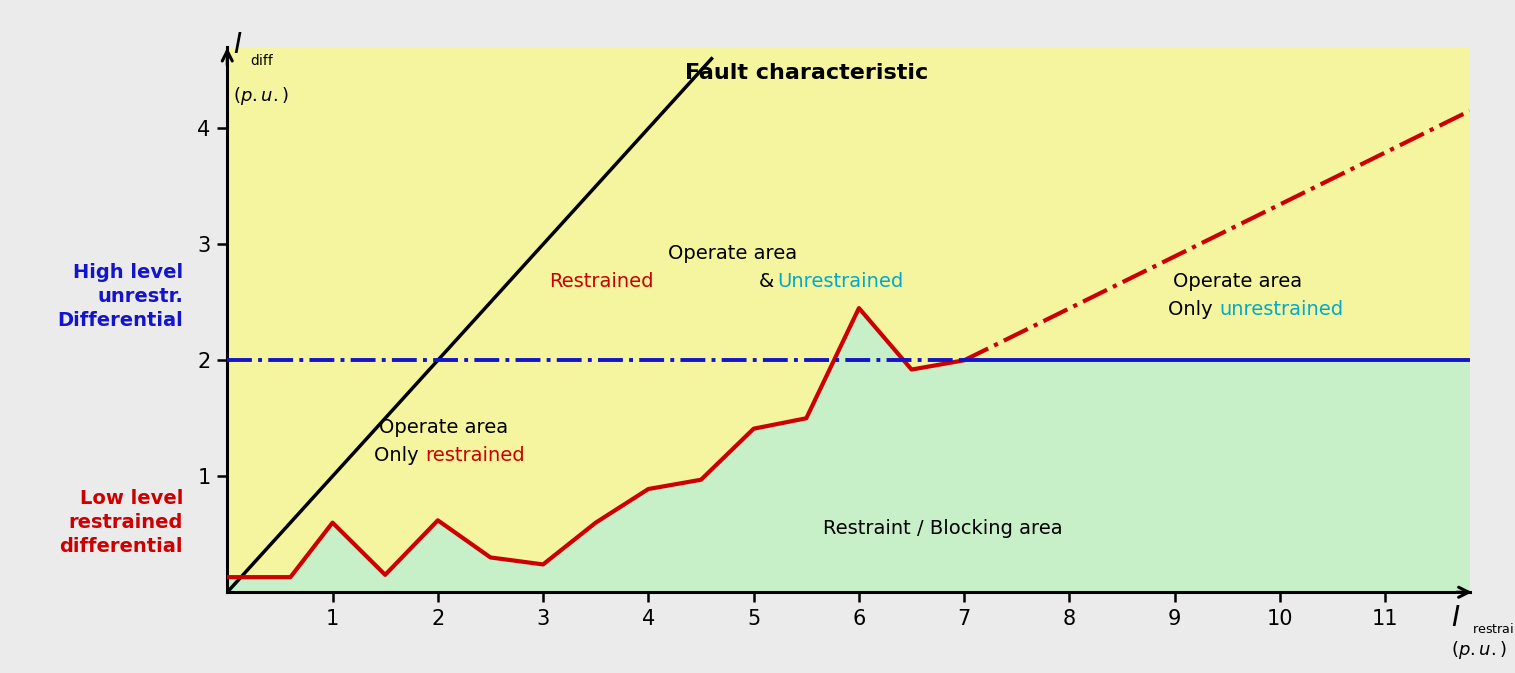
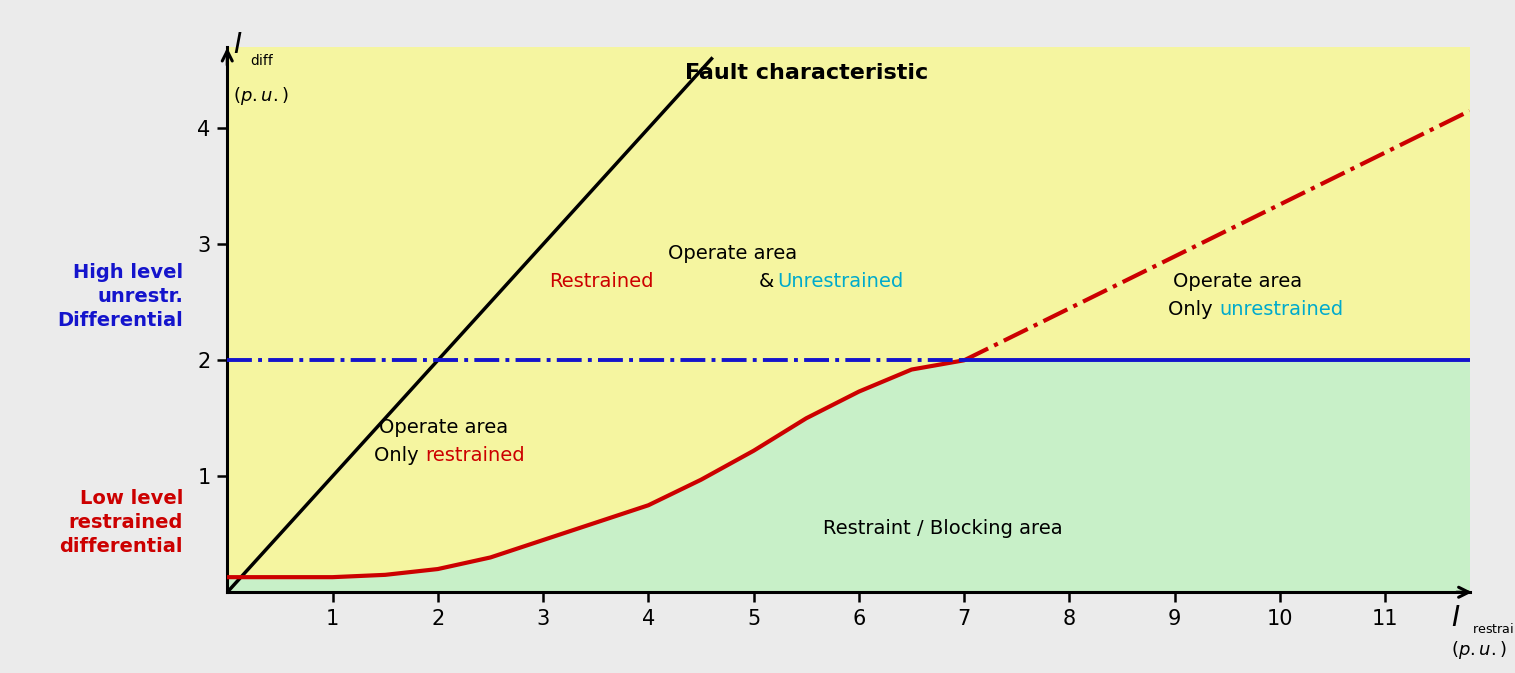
1: 0.60 -> 0.13
2: 0.62 -> 0.20
3: 0.24 -> 0.45
4: 0.89 -> 0.75
5: 1.41 -> 1.22
6: 2.45 -> 1.73
